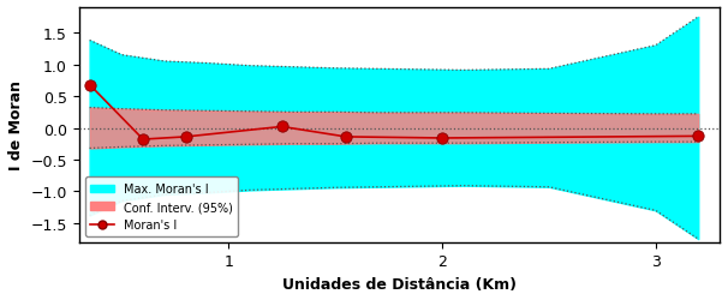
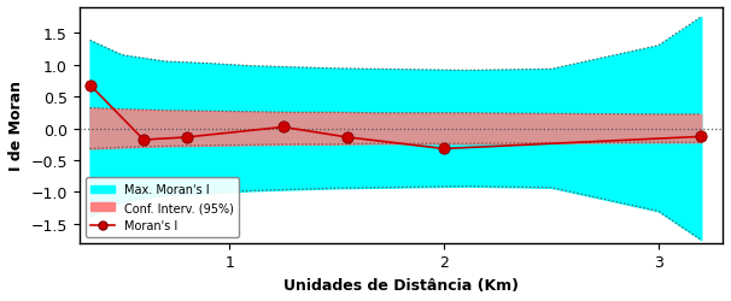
Moran's I/2: -0.16 -> -0.32
